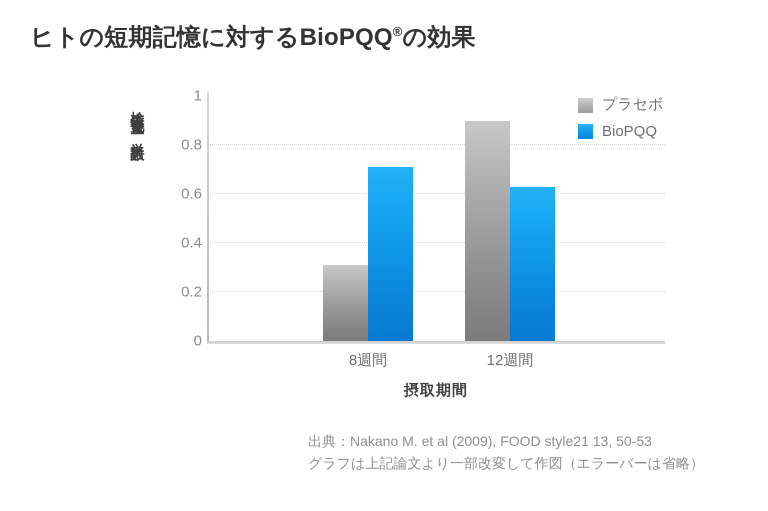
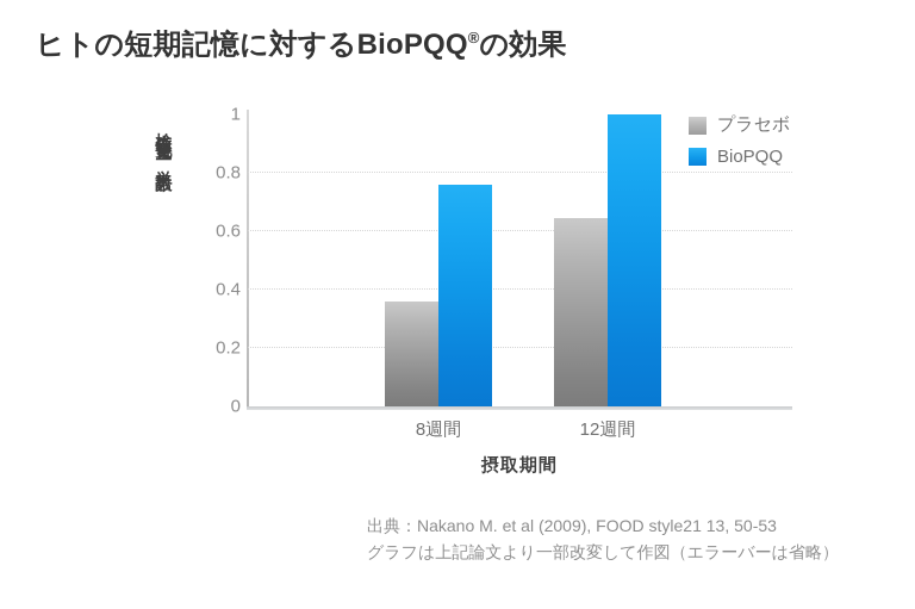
プラセボ/8週間: 0.31 -> 0.36
BioPQQ/8週間: 0.71 -> 0.76
プラセボ/12週間: 0.90 -> 0.65
BioPQQ/12週間: 0.63 -> 1.00
